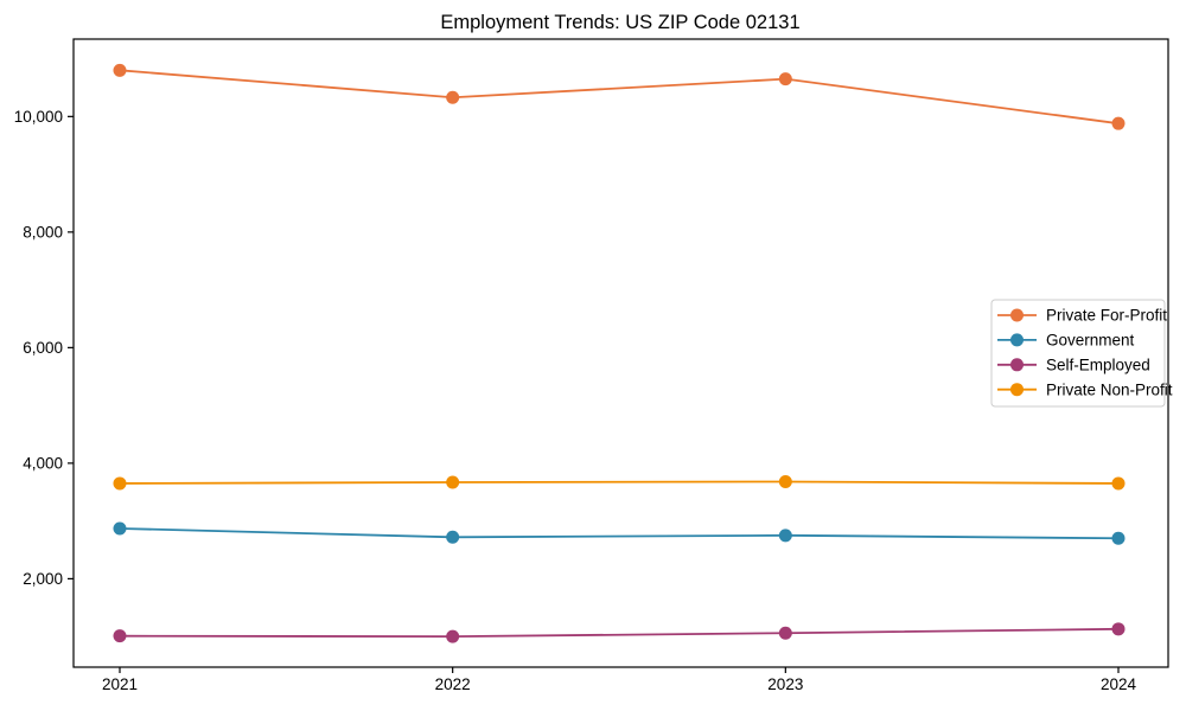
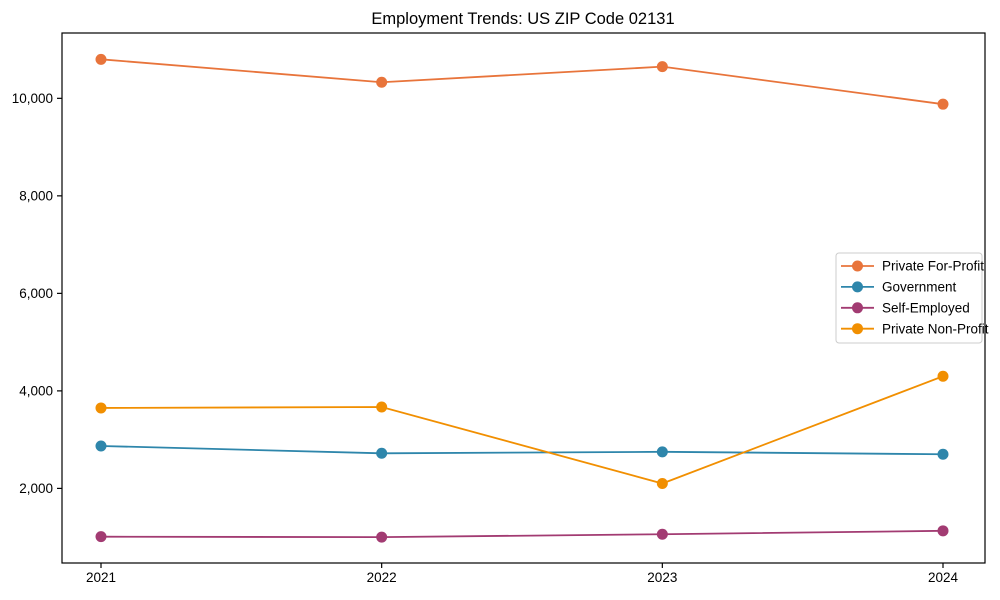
Private Non-Profit/2023: 3700 -> 2100
Private Non-Profit/2024: 3600 -> 4300
